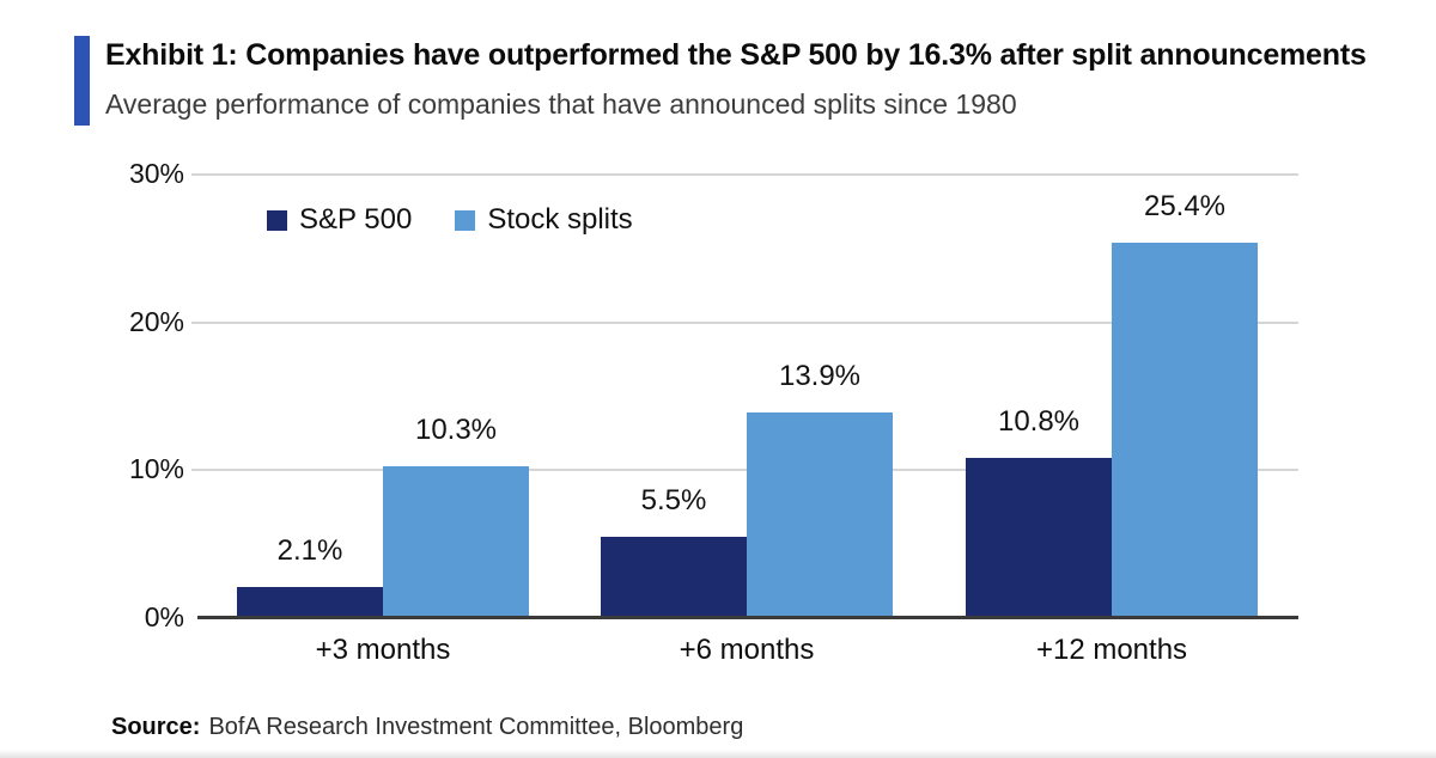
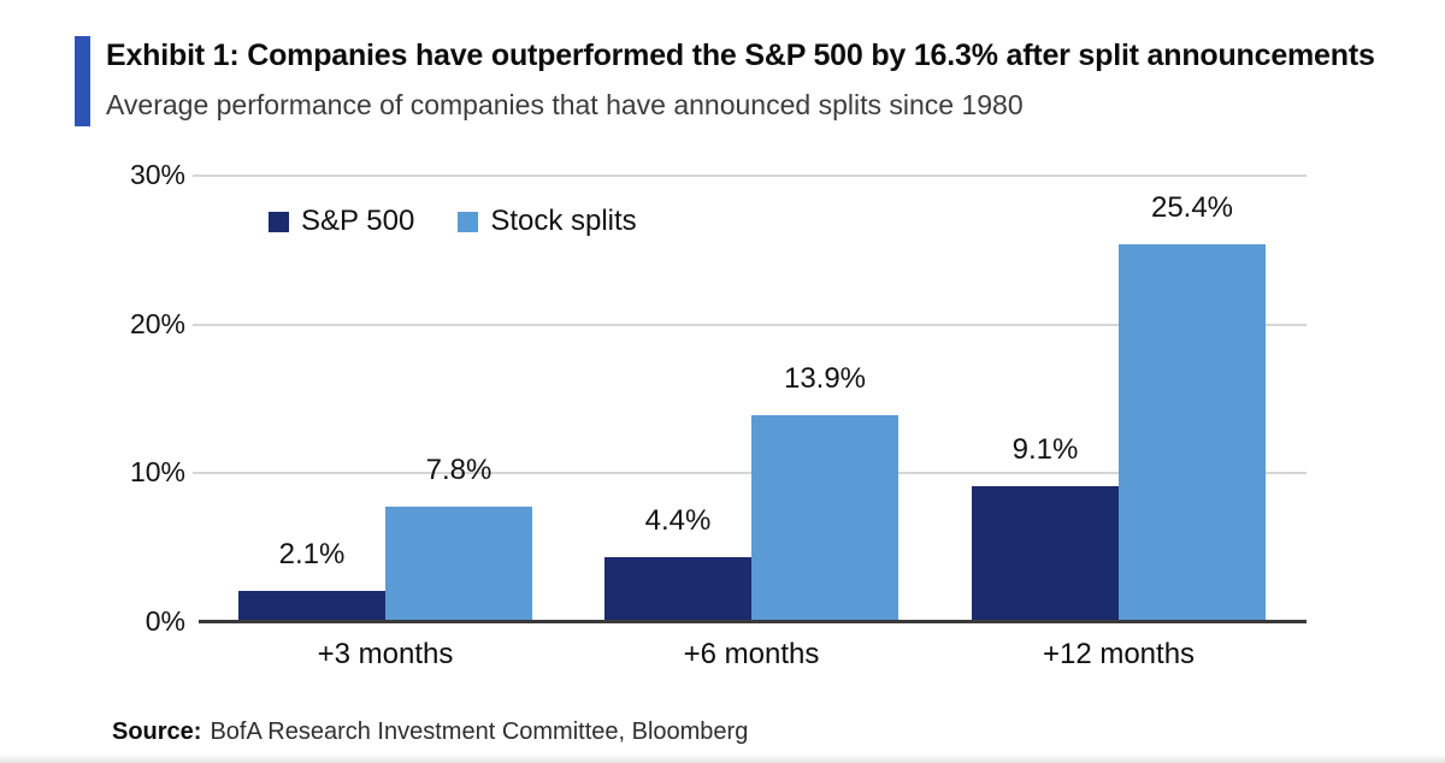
Stock splits/+3 months: 10.3% -> 7.8%
S&P 500/+6 months: 5.5% -> 4.4%
S&P 500/+12 months: 10.8% -> 9.1%
